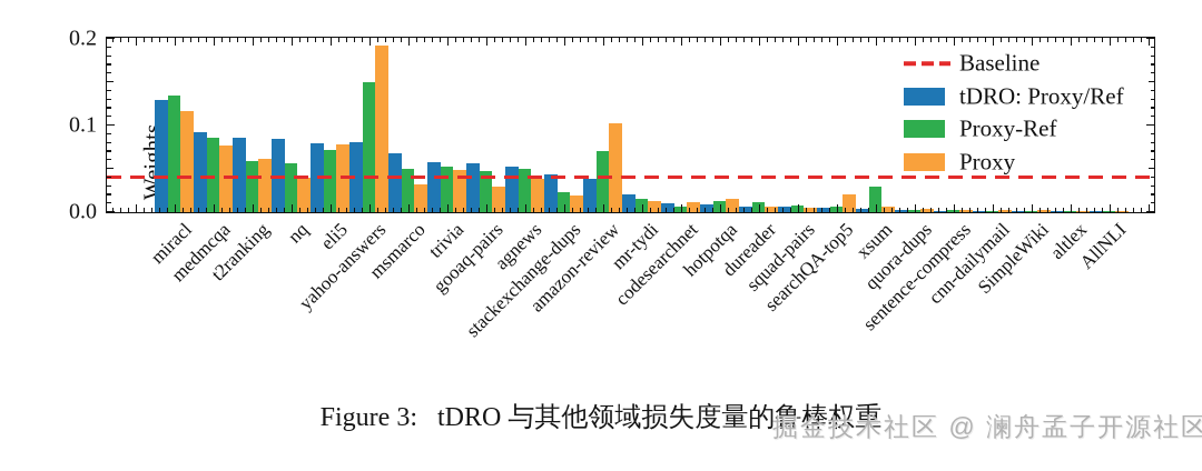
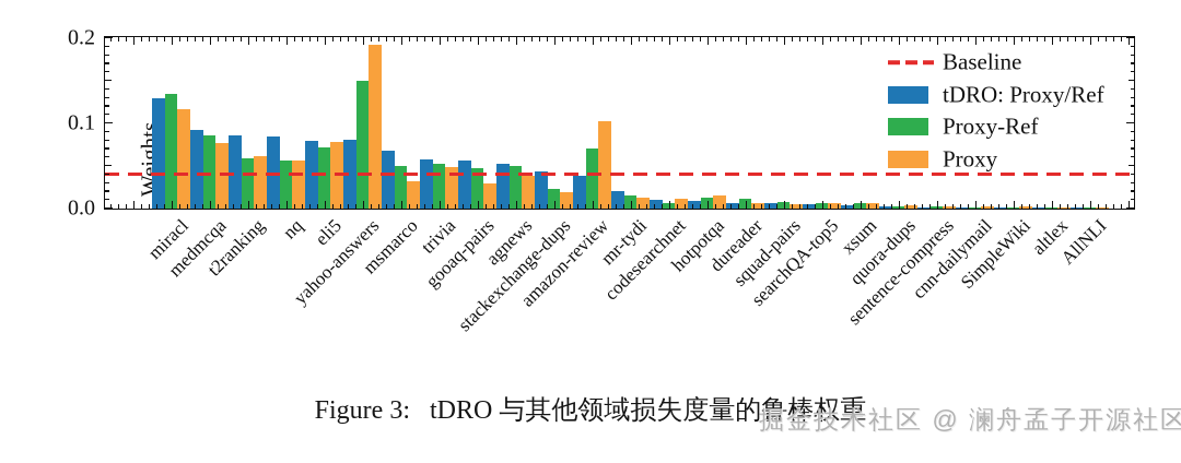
Proxy/nq: 0.04 -> 0.06
Proxy/searchQA-top5: 0.02 -> 0.01
Proxy-Ref/xsum: 0.03 -> 0.01
